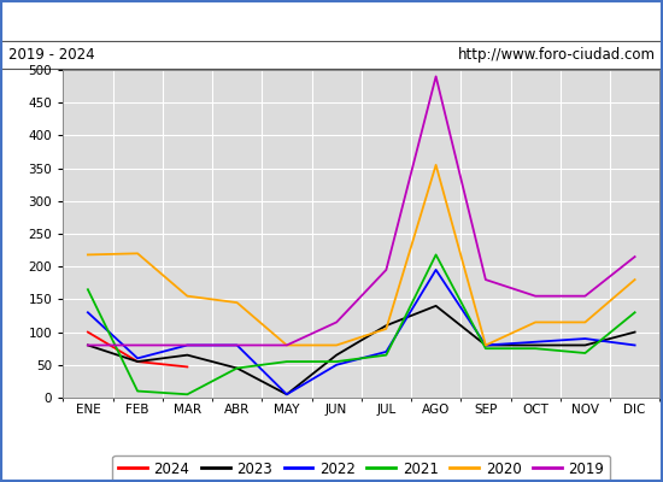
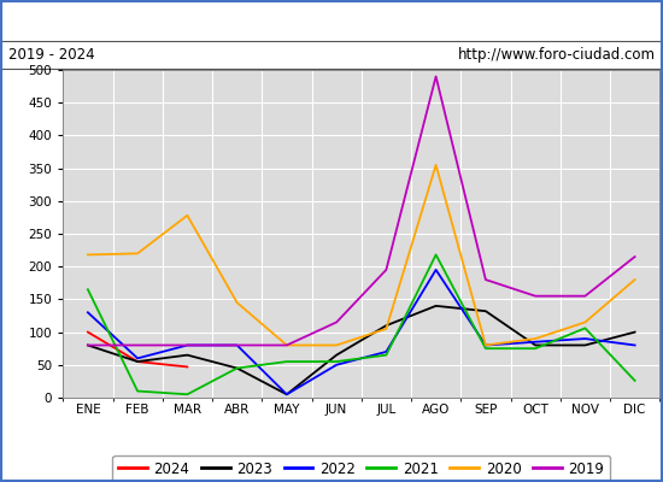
2020/MAR: 155 -> 278
2023/SEP: 80 -> 132
2020/OCT: 115 -> 90
2021/NOV: 68 -> 106
2021/DIC: 130 -> 26
